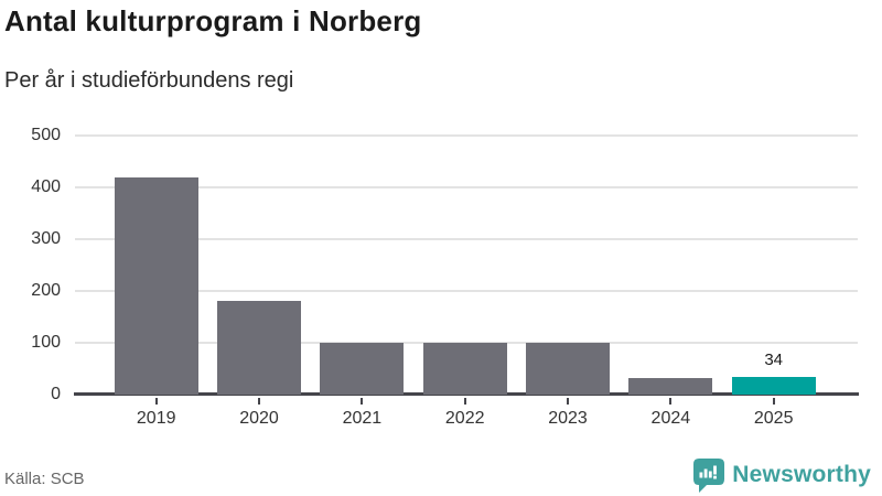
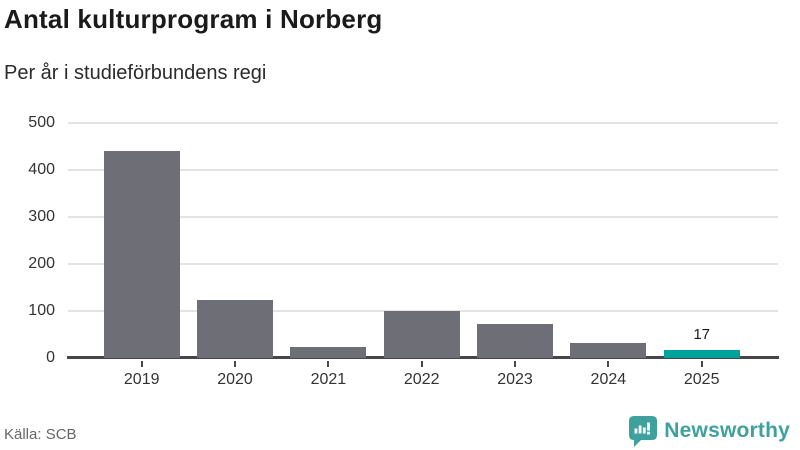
2019: 420 -> 440
2020: 180 -> 120
2021: 100 -> 20
2023: 100 -> 70
2025: 34 -> 17
